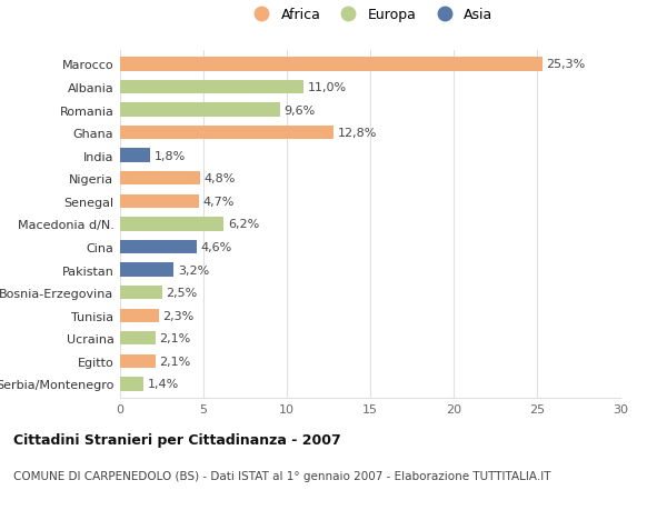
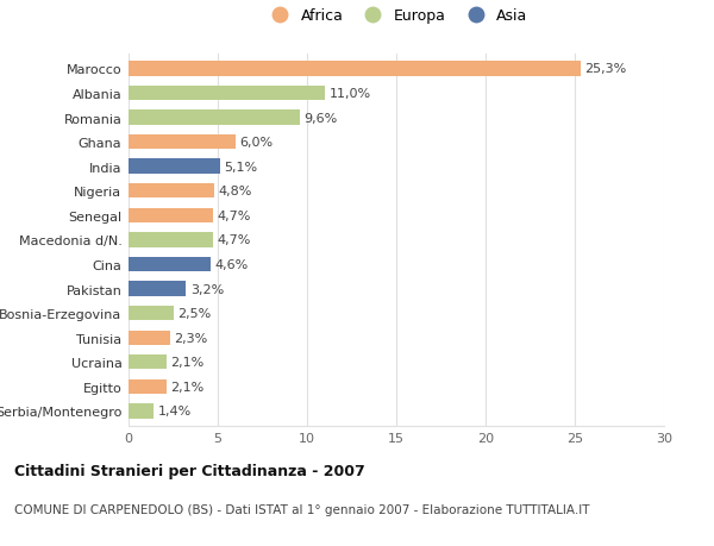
Ghana: 12,8% -> 6,0%
India: 1,8% -> 5,1%
Macedonia d/N.: 6,2% -> 4,7%
